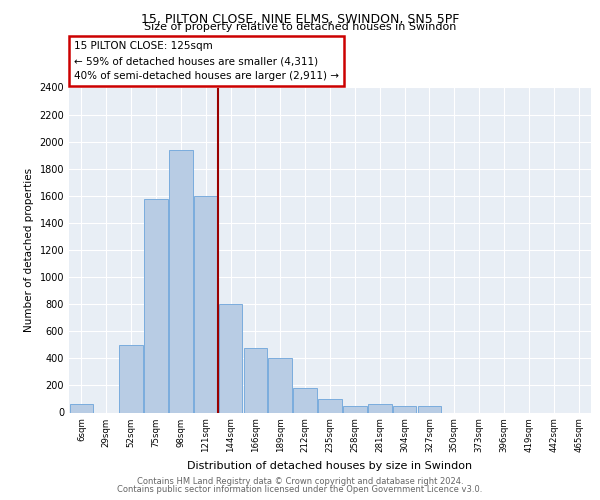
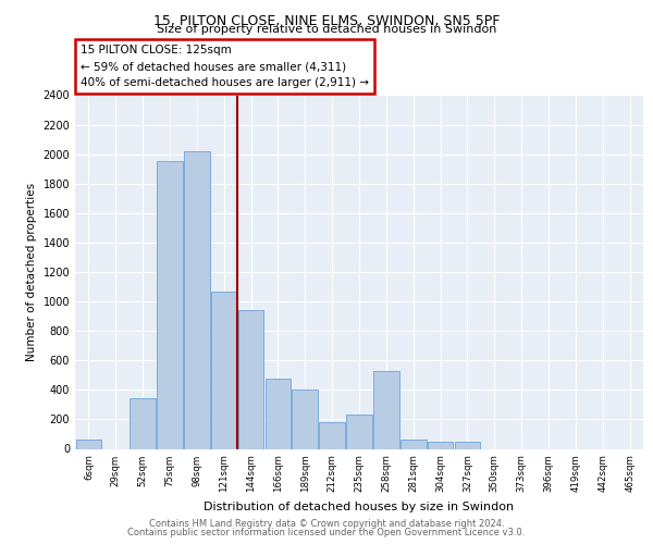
52sqm: 500 -> 340
75sqm: 1580 -> 1950
98sqm: 1940 -> 2020
121sqm: 1600 -> 1070
144sqm: 800 -> 940
235sqm: 100 -> 230
258sqm: 50 -> 530
